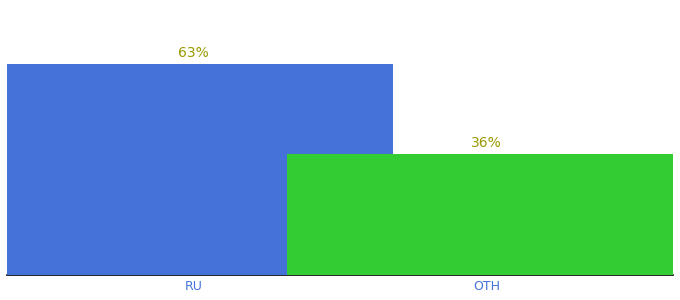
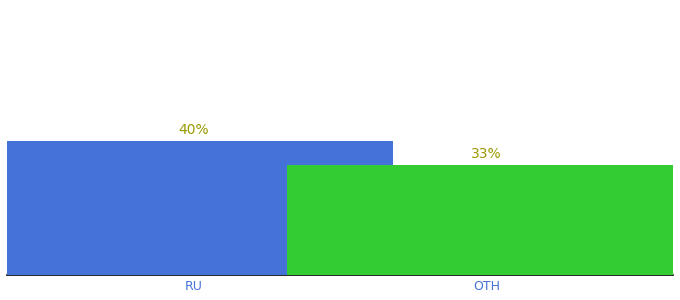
RU: 63% -> 40%
OTH: 36% -> 33%
